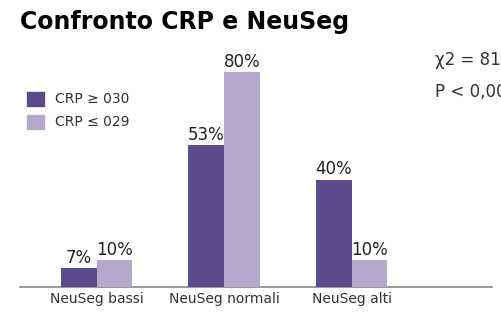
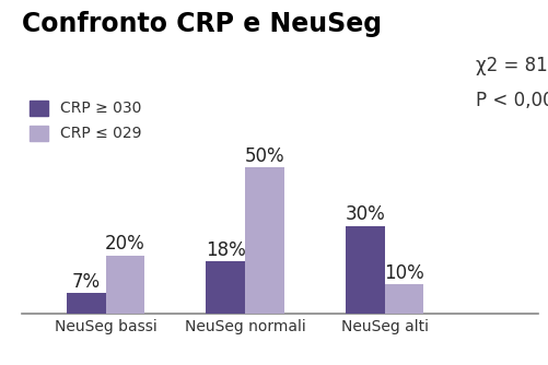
CRP ≤ 029/NeuSeg bassi: 10% -> 20%
CRP ≥ 030/NeuSeg normali: 53% -> 18%
CRP ≤ 029/NeuSeg normali: 80% -> 50%
CRP ≥ 030/NeuSeg alti: 40% -> 30%
